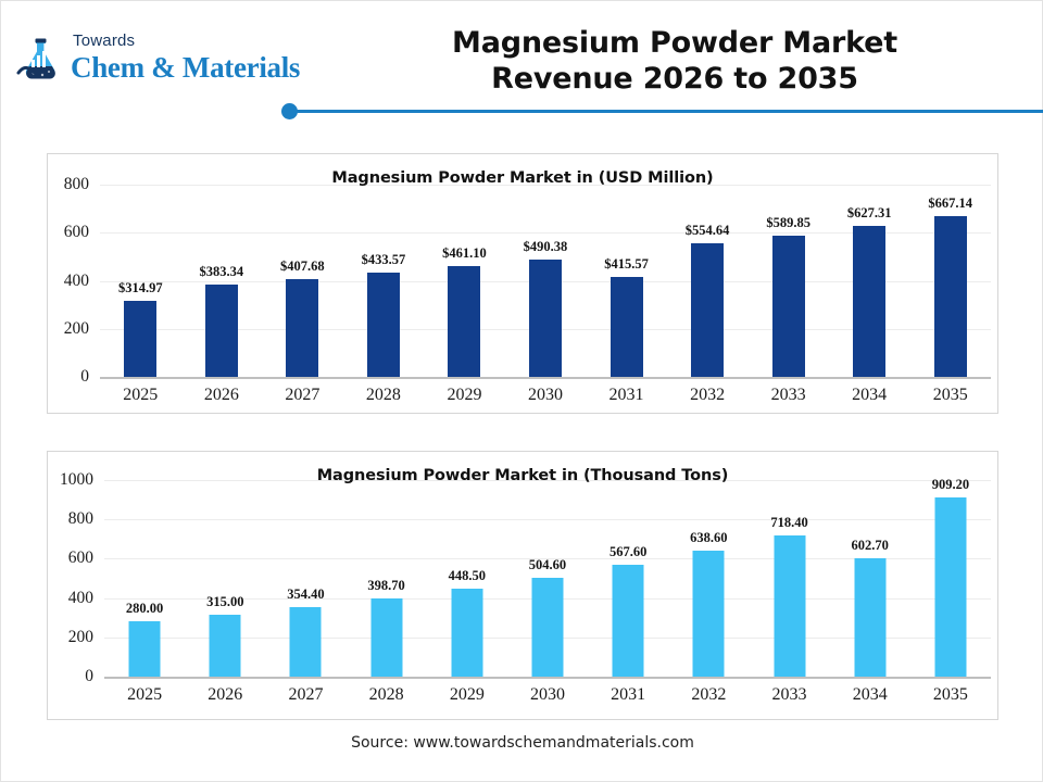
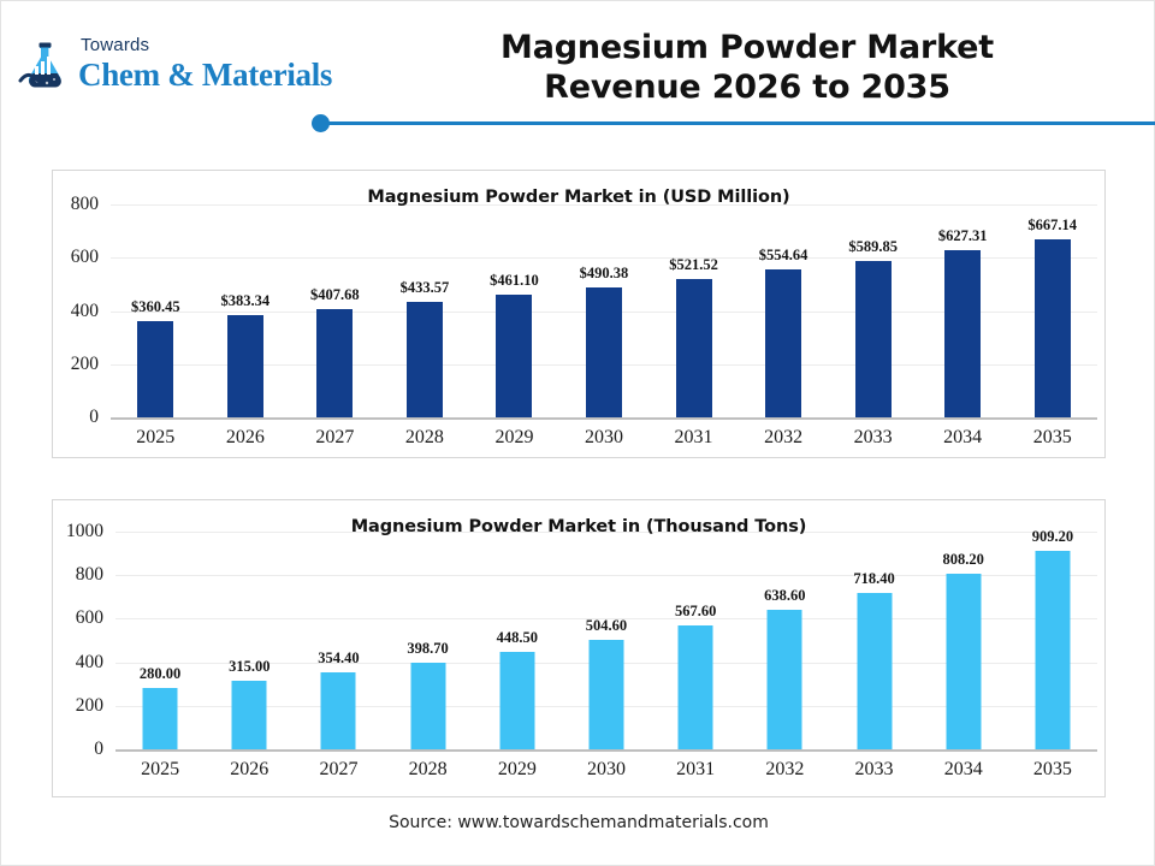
Magnesium Powder Market in (USD Million)/2025: $314.97 -> $360.45
Magnesium Powder Market in (USD Million)/2031: $415.57 -> $521.52
Magnesium Powder Market in (Thousand Tons)/2034: 602.70 -> 808.20
